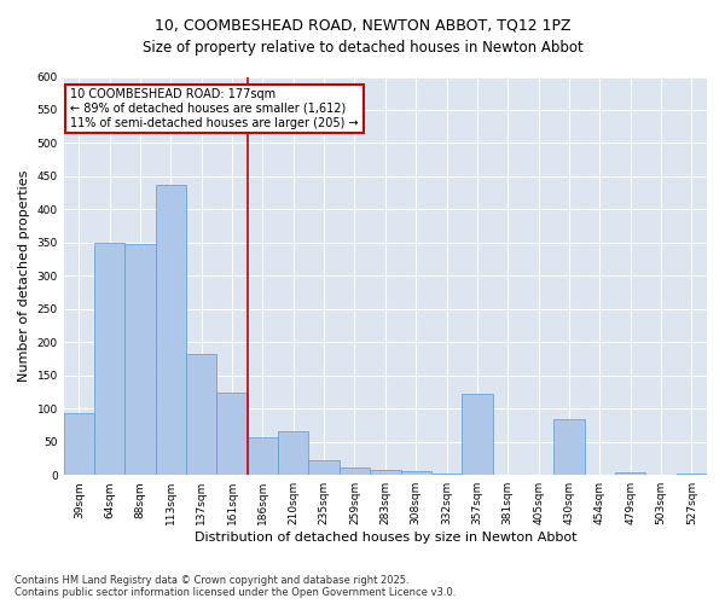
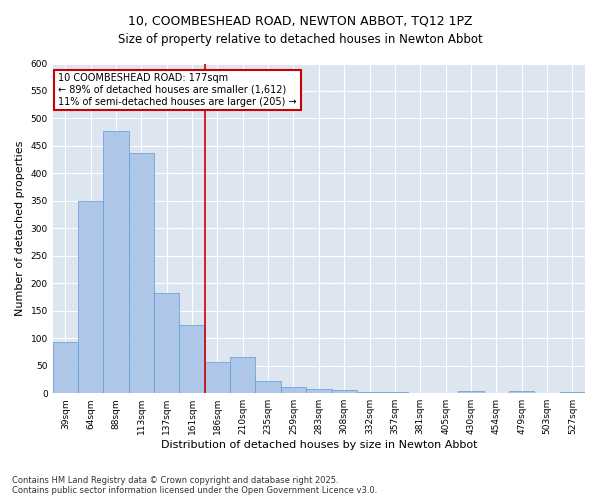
88sqm: 348 -> 477
357sqm: 122 -> 2
430sqm: 84 -> 4
